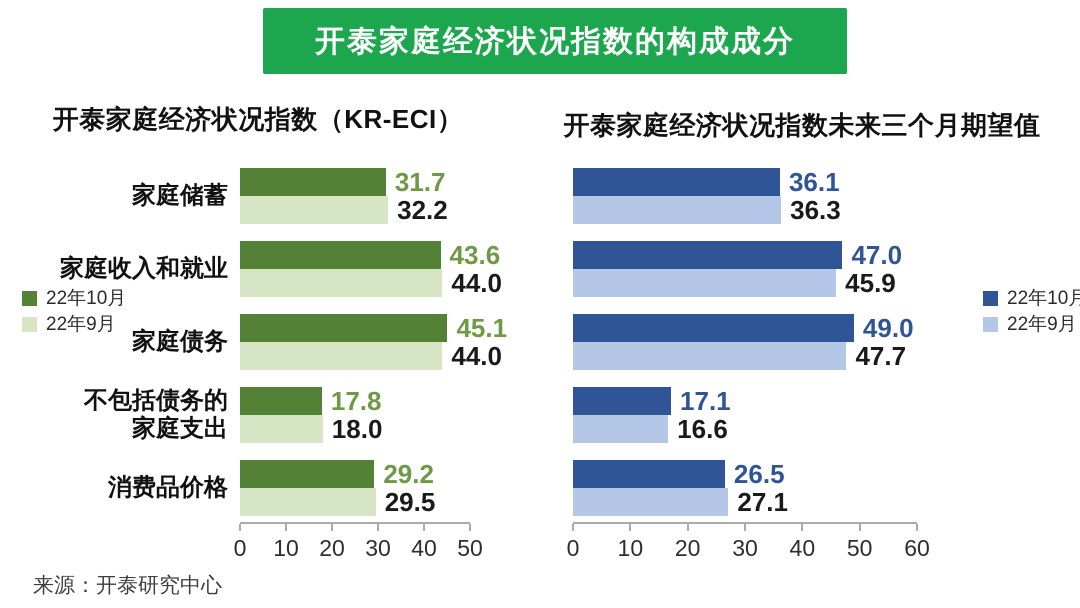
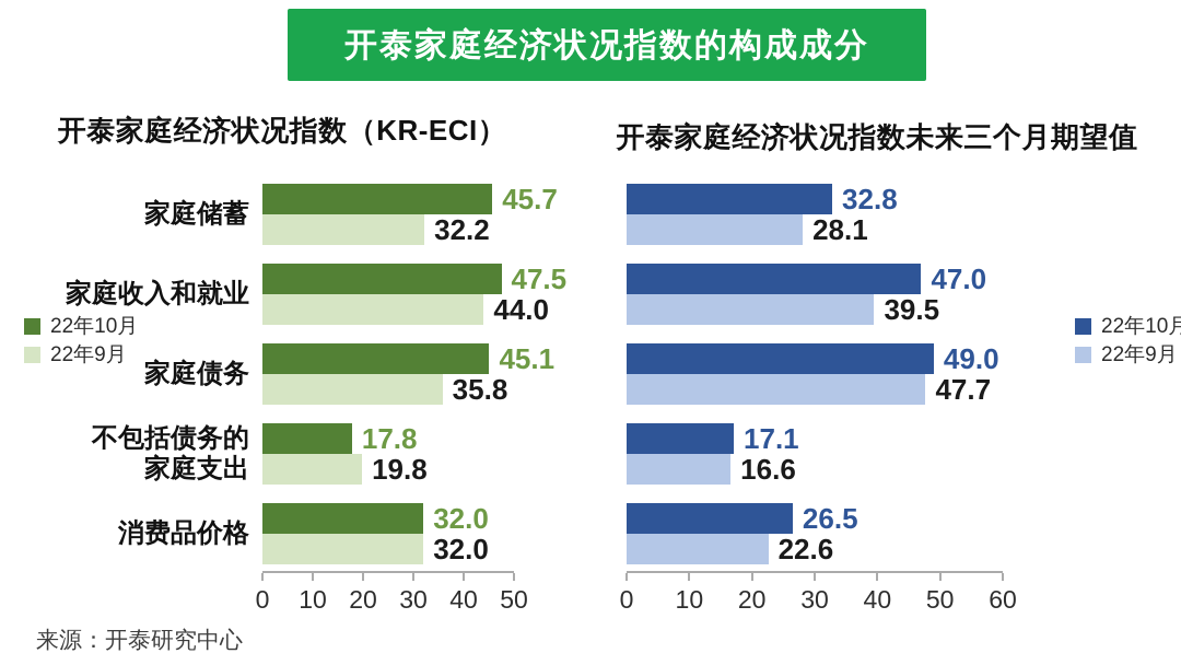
开泰家庭经济状况指数（KR-ECI）/22年10月/家庭储蓄: 31.7 -> 45.7
开泰家庭经济状况指数（KR-ECI）/22年10月/家庭收入和就业: 43.6 -> 47.5
开泰家庭经济状况指数（KR-ECI）/22年9月/家庭债务: 44.0 -> 35.8
开泰家庭经济状况指数（KR-ECI）/22年9月/不包括债务的 家庭支出: 18.0 -> 19.8
开泰家庭经济状况指数（KR-ECI）/22年10月/消费品价格: 29.2 -> 32.0
开泰家庭经济状况指数（KR-ECI）/22年9月/消费品价格: 29.5 -> 32.0
开泰家庭经济状况指数未来三个月期望值/22年10月/家庭储蓄: 36.1 -> 32.8
开泰家庭经济状况指数未来三个月期望值/22年9月/家庭储蓄: 36.3 -> 28.1
开泰家庭经济状况指数未来三个月期望值/22年9月/家庭收入和就业: 45.9 -> 39.5
开泰家庭经济状况指数未来三个月期望值/22年9月/消费品价格: 27.1 -> 22.6
